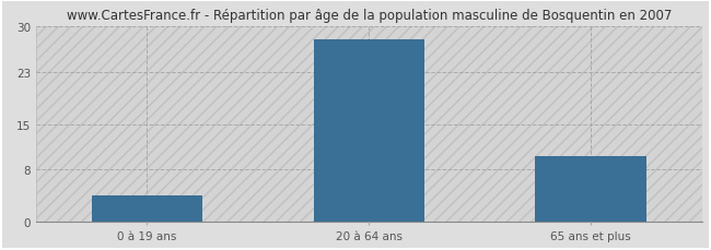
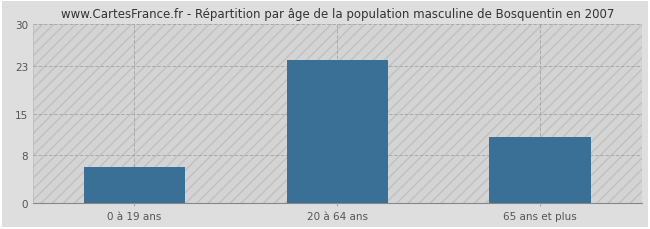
0 à 19 ans: 4 -> 6
20 à 64 ans: 28 -> 24
65 ans et plus: 10 -> 11
